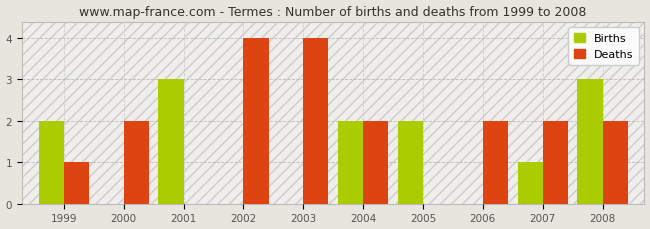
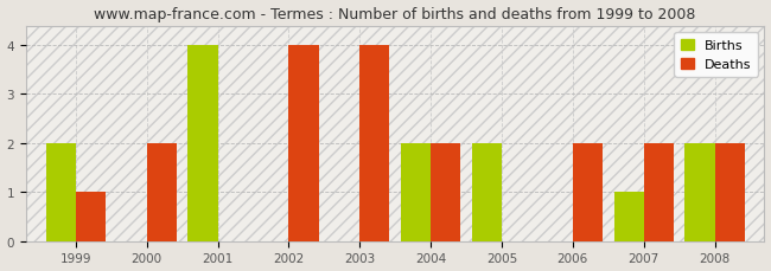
Births/2001: 3 -> 4
Births/2008: 3 -> 2
